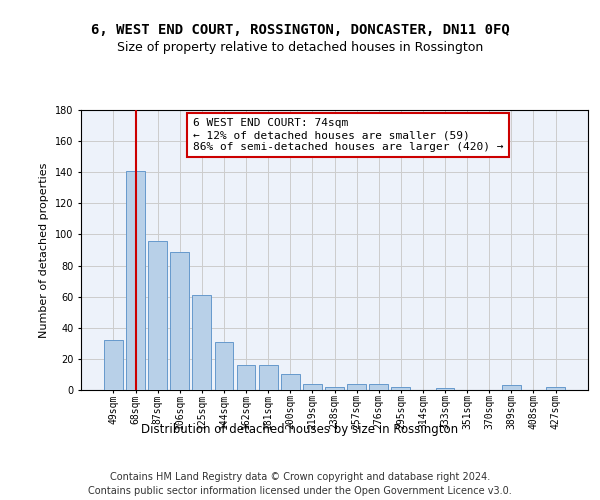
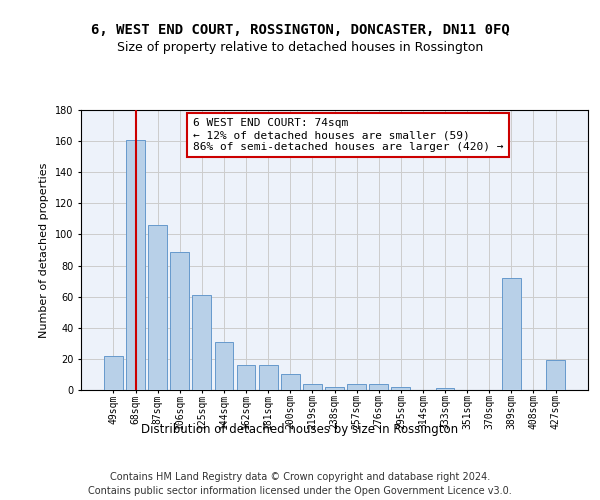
49sqm: 32 -> 22
68sqm: 141 -> 161
87sqm: 96 -> 106
389sqm: 3 -> 72
427sqm: 2 -> 19
